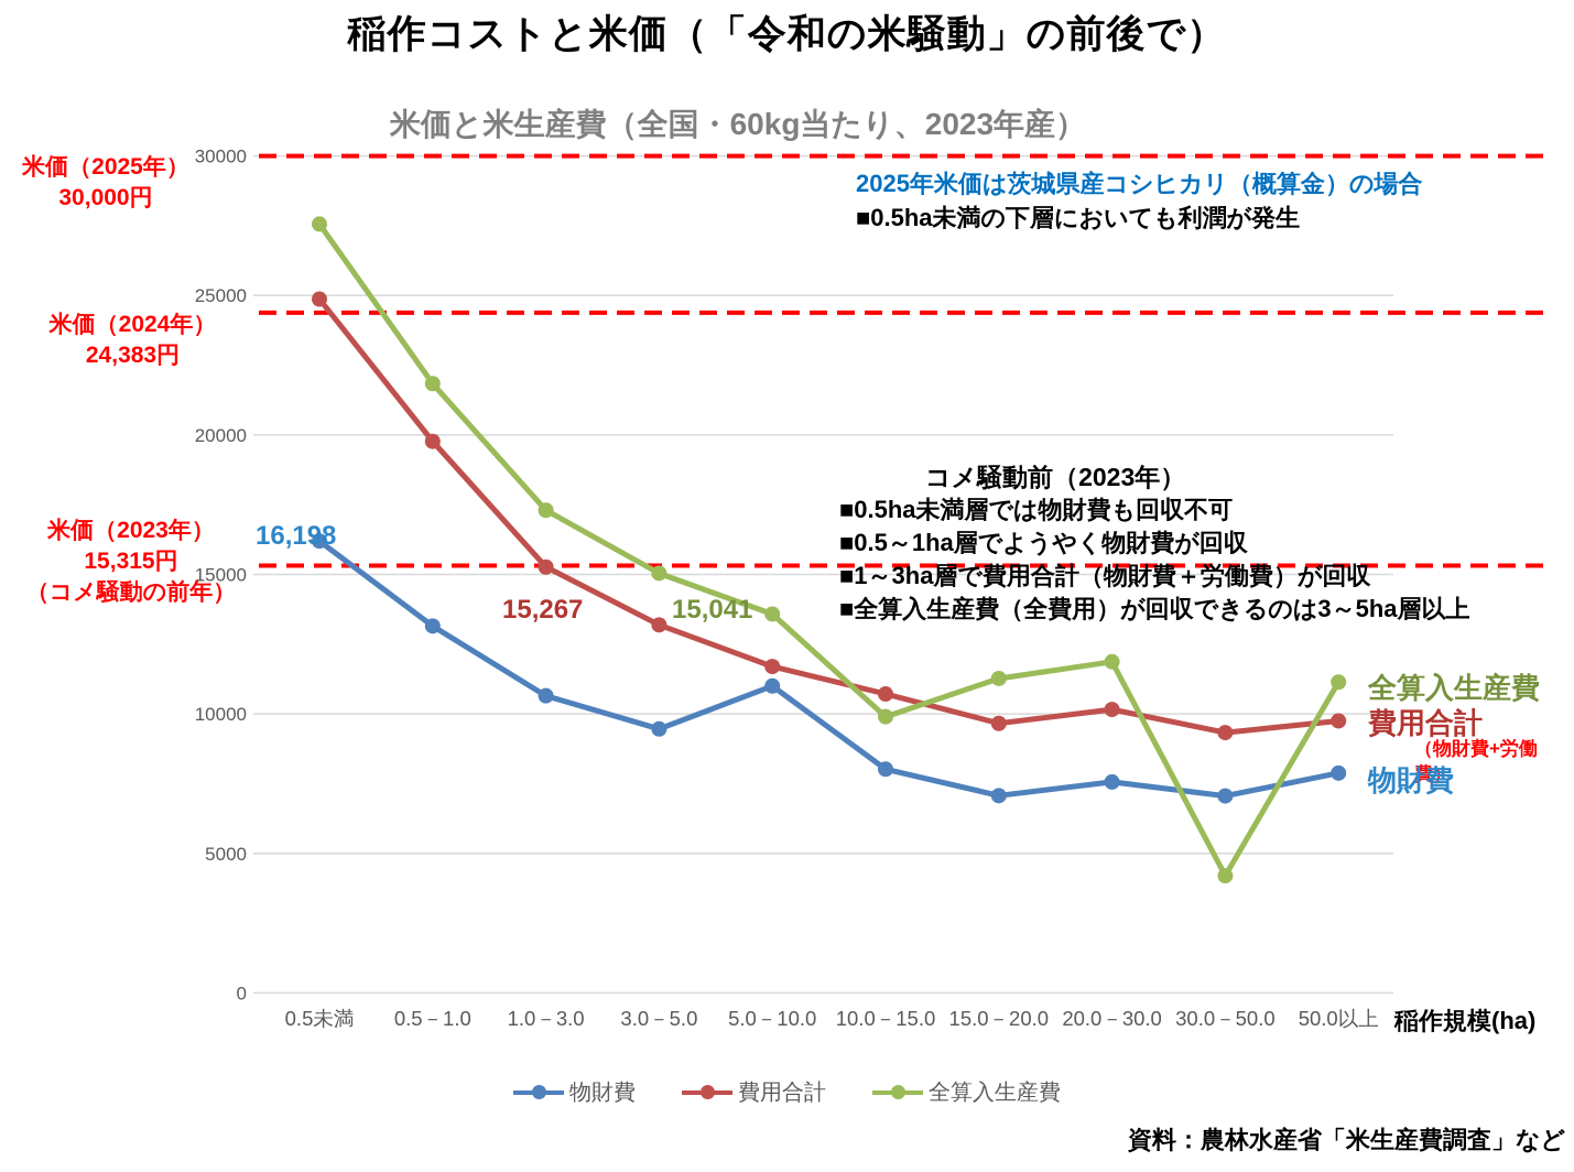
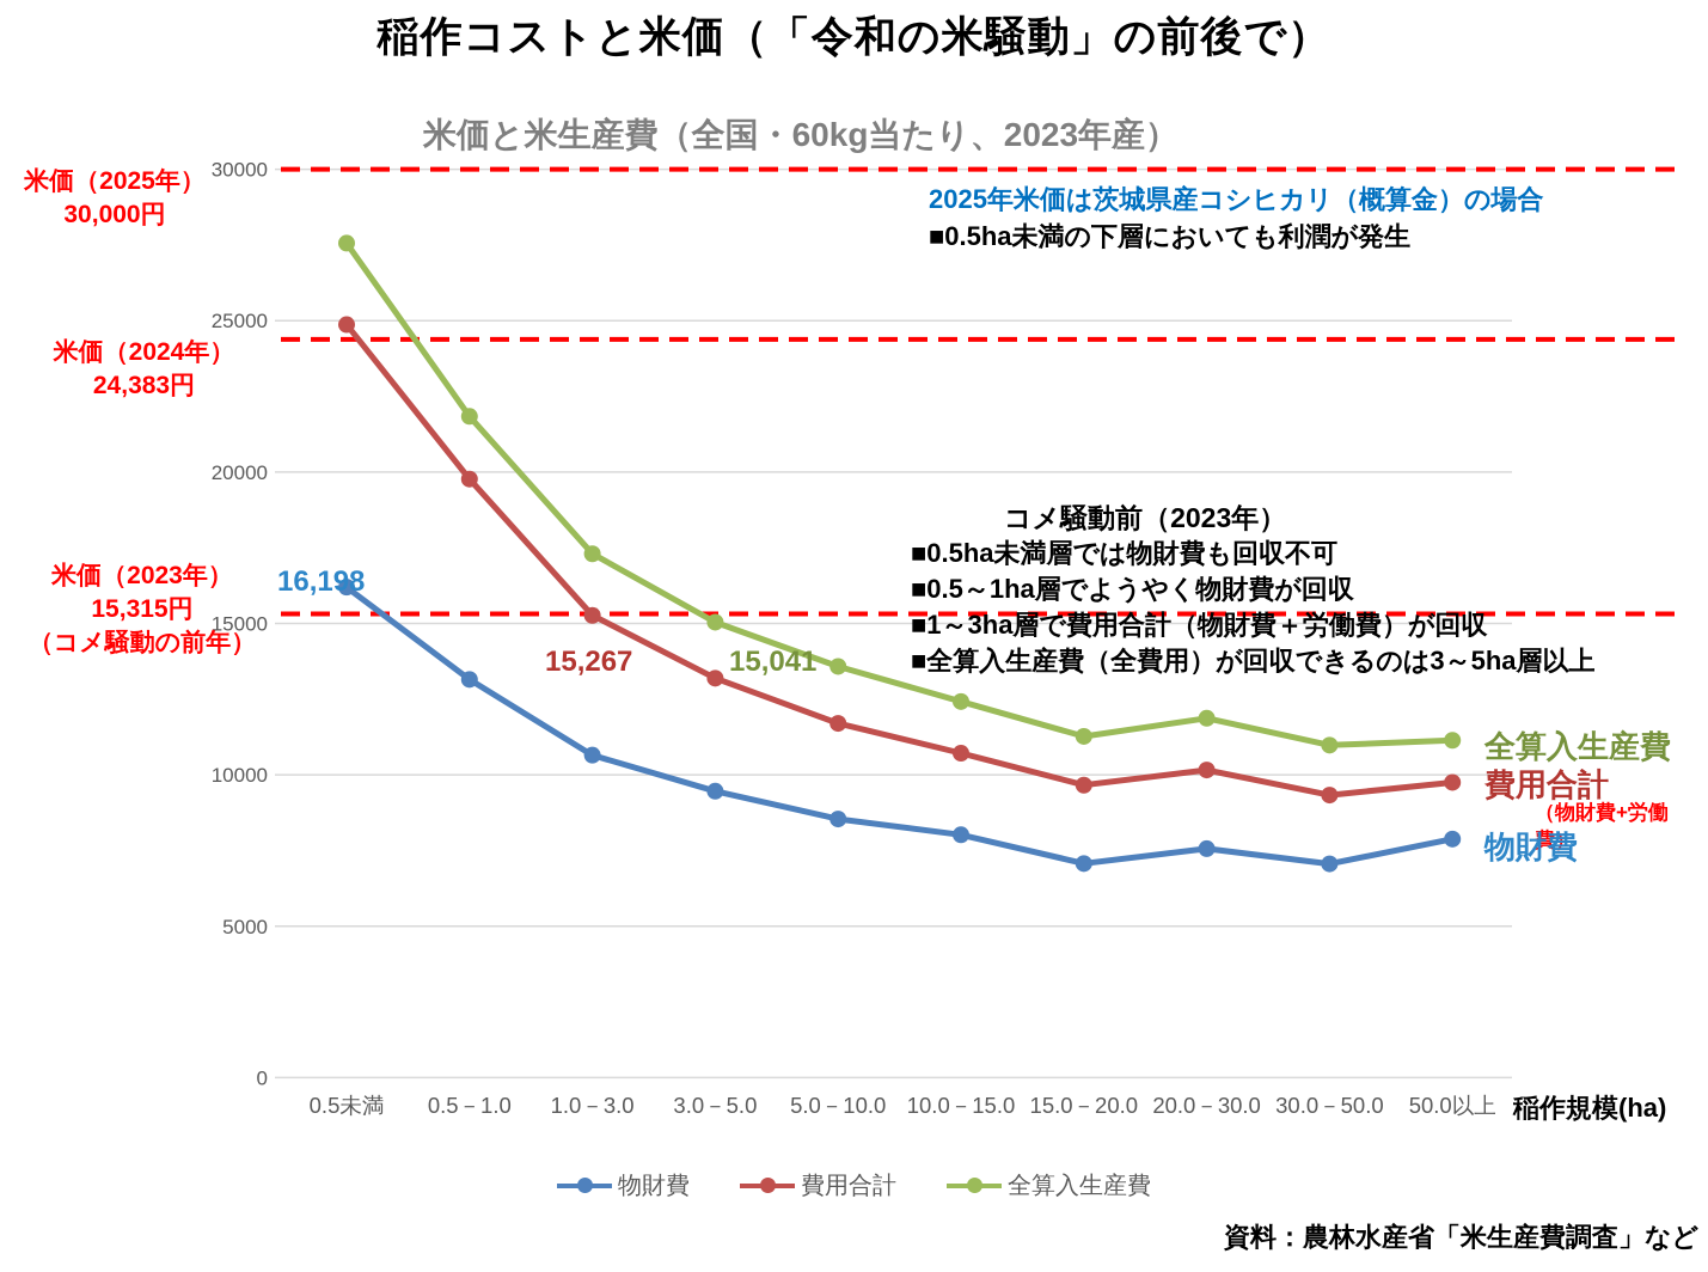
物財費/5.0－10.0: 11000 -> 8500
全算入生産費/10.0－15.0: 9900 -> 12400
全算入生産費/30.0－50.0: 4200 -> 11000
